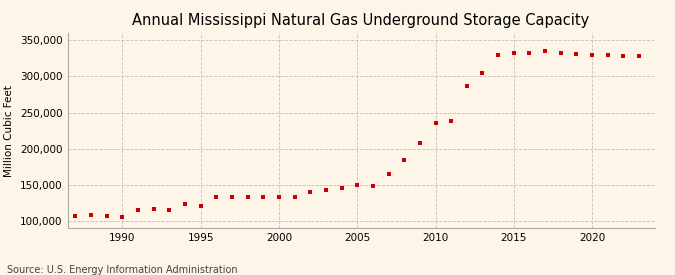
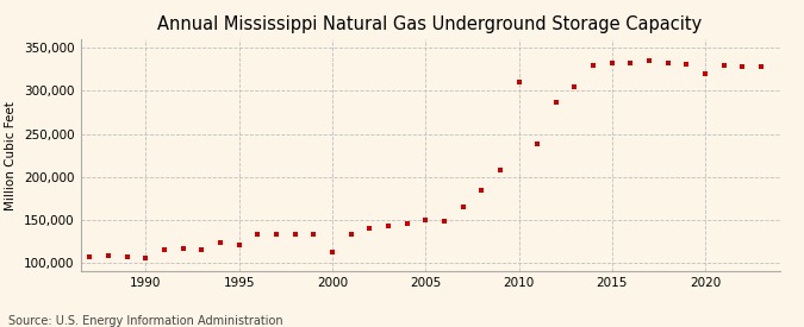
2000: 133,000 -> 112,000
2010: 236,000 -> 310,000
2020: 330,000 -> 320,000
